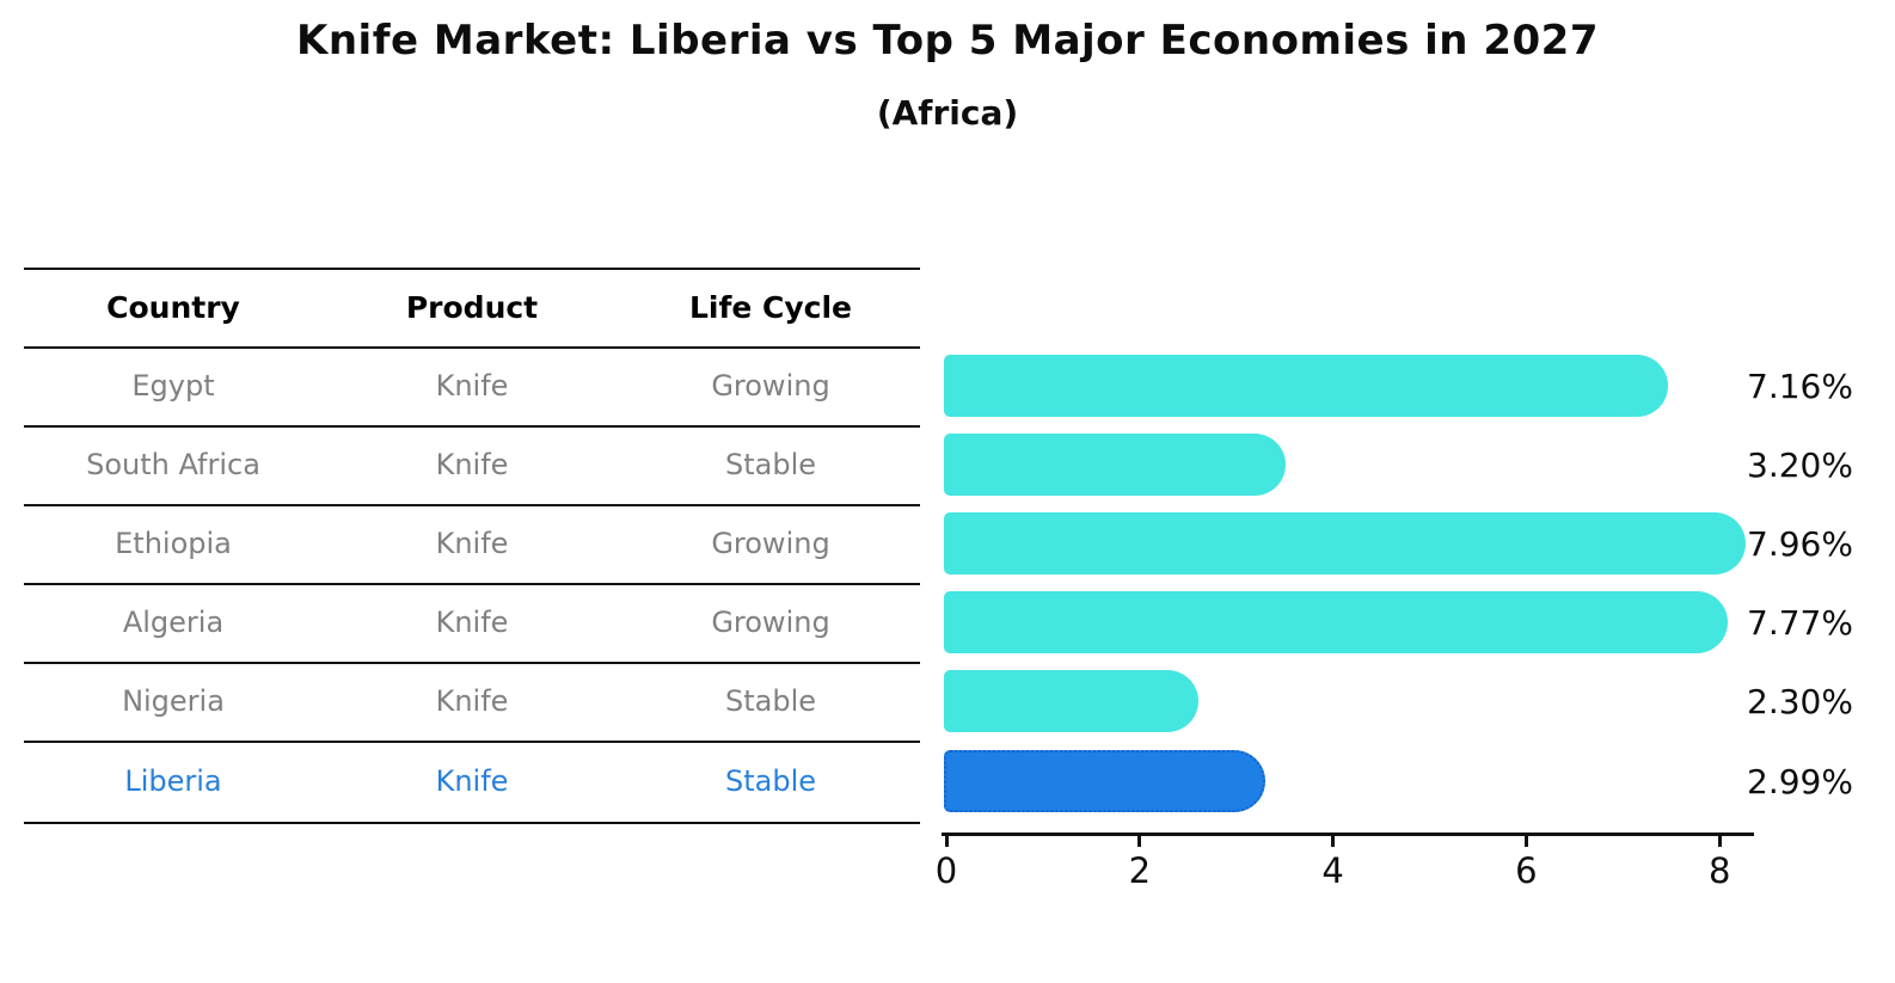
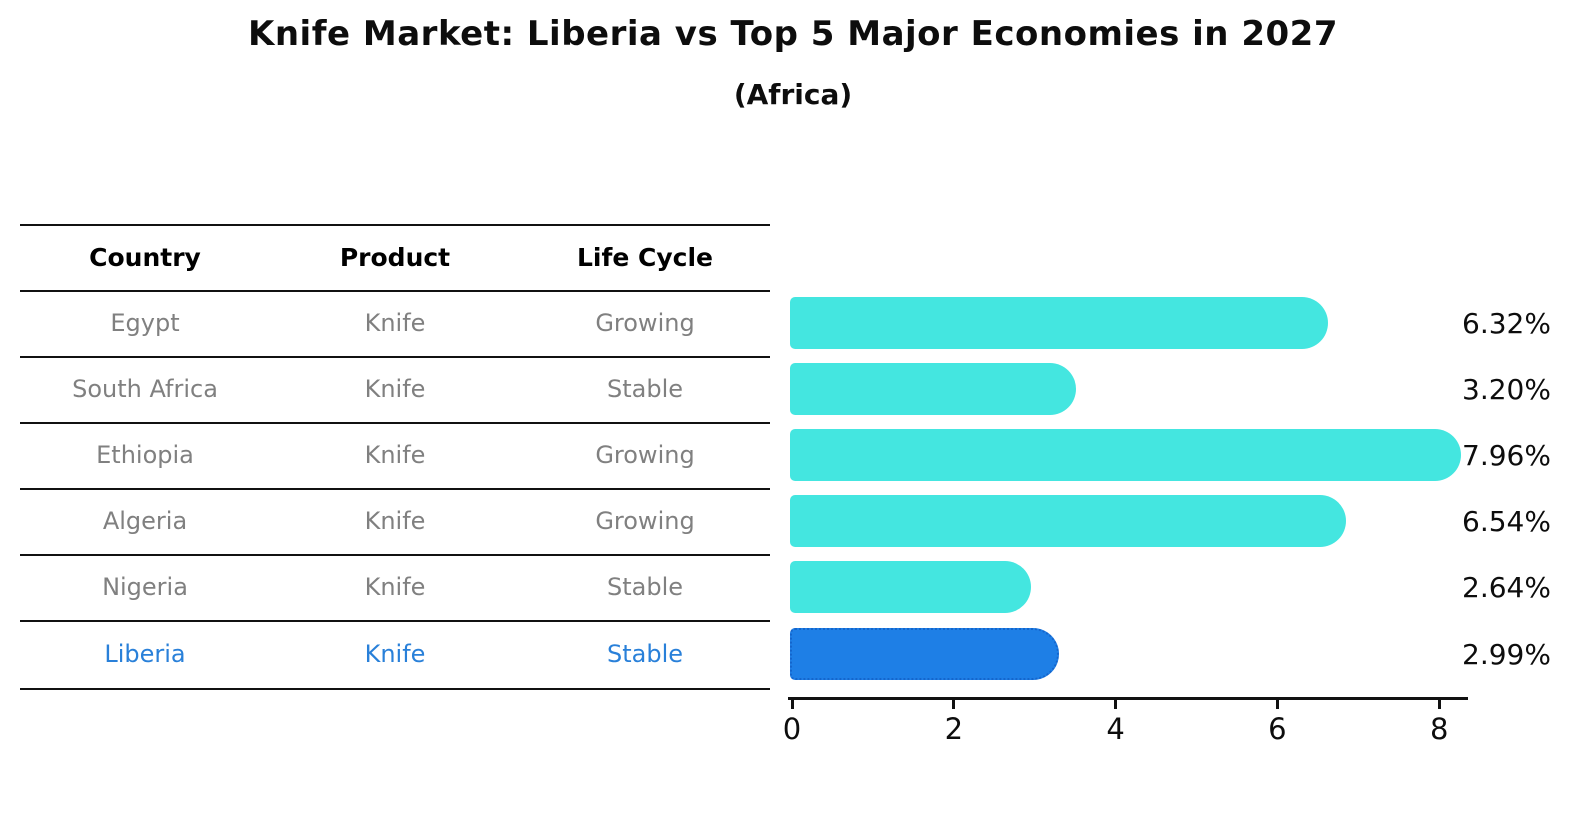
Egypt: 7.16% -> 6.32%
Algeria: 7.77% -> 6.54%
Nigeria: 2.30% -> 2.64%
